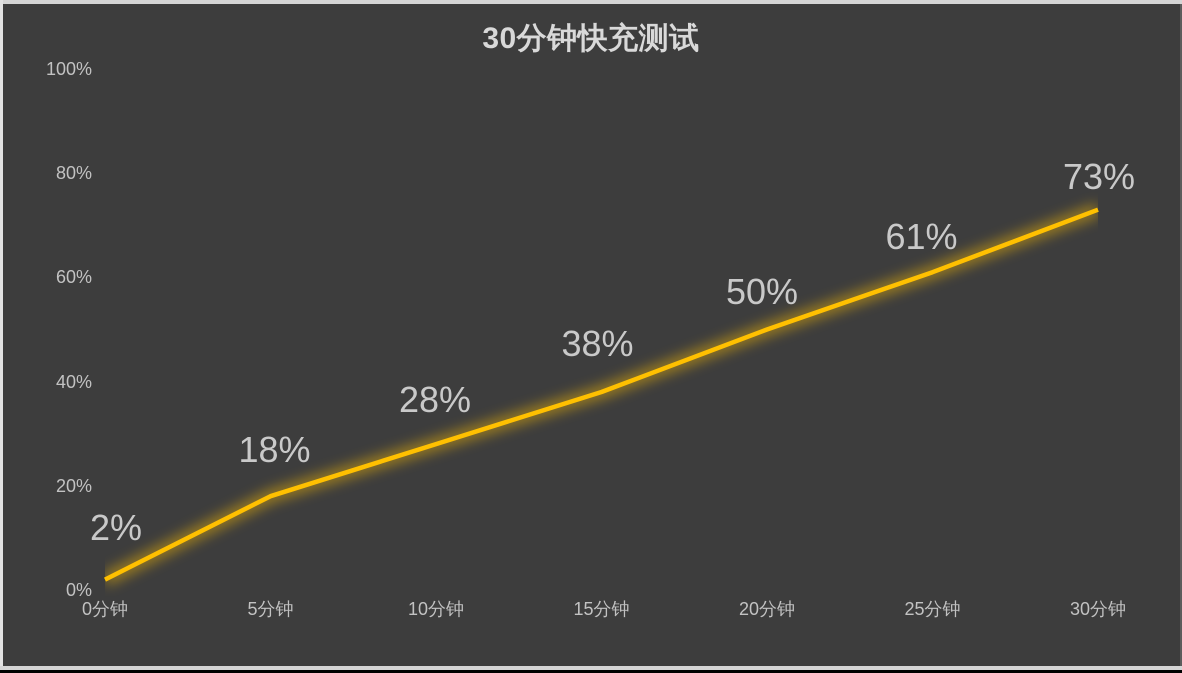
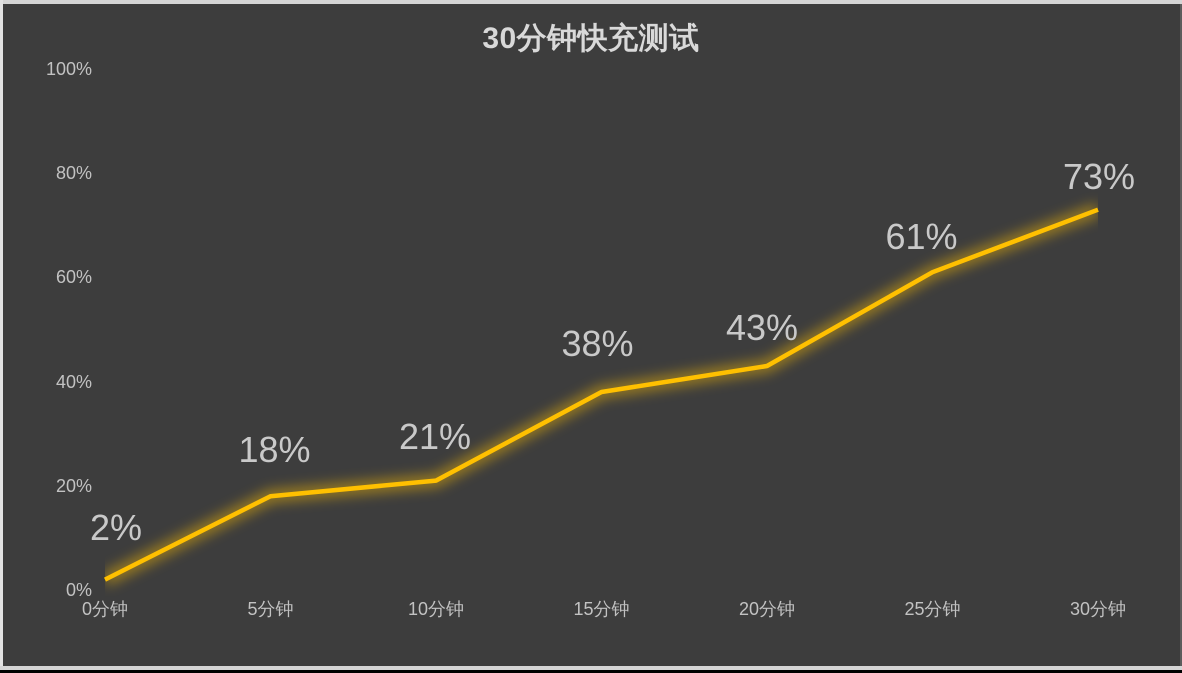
10分钟: 28% -> 21%
20分钟: 50% -> 43%
